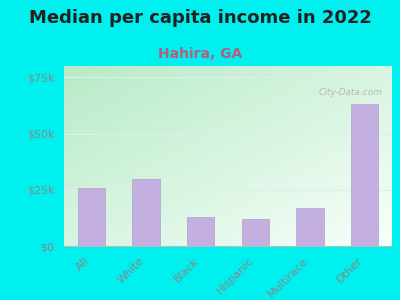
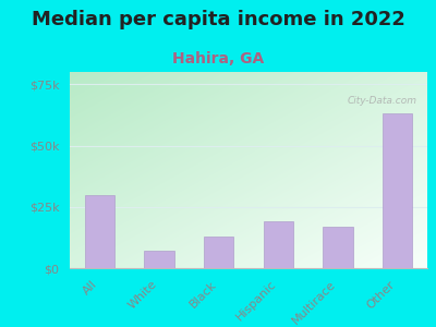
All: $26k -> $30k
White: $30k -> $7k
Hispanic: $12k -> $19k
